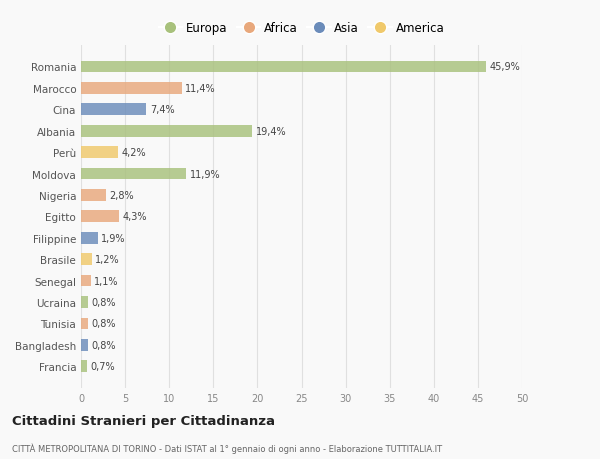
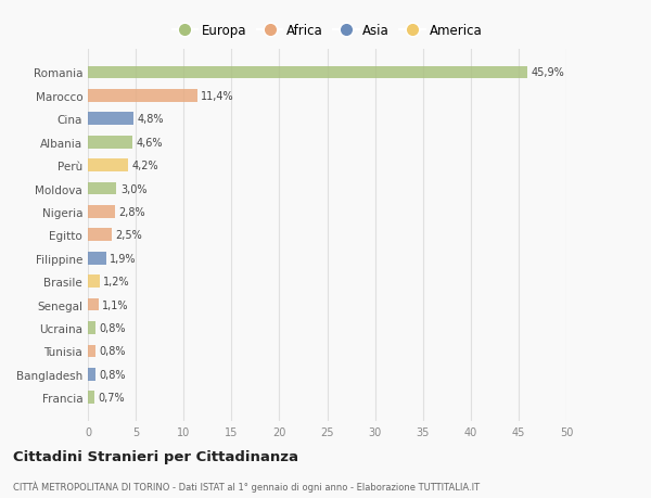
Cina: 7,4% -> 4,8%
Albania: 19,4% -> 4,6%
Moldova: 11,9% -> 3,0%
Egitto: 4,3% -> 2,5%
